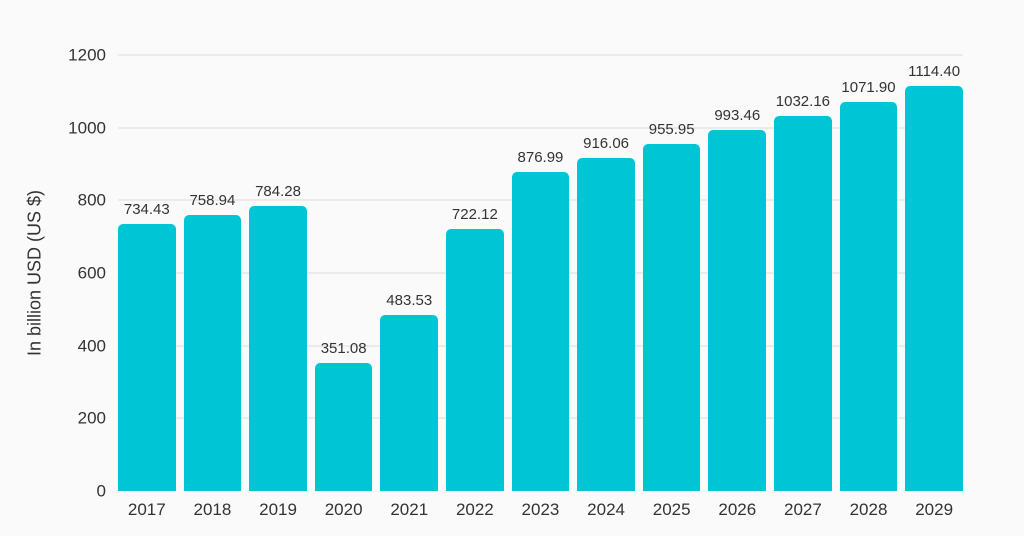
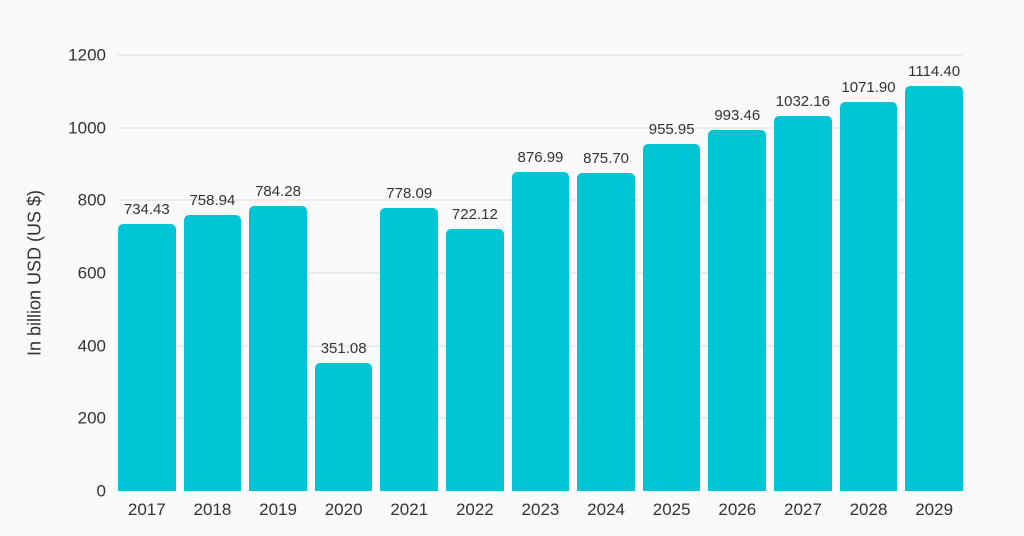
2021: 483.53 -> 778.09
2024: 916.06 -> 875.70
